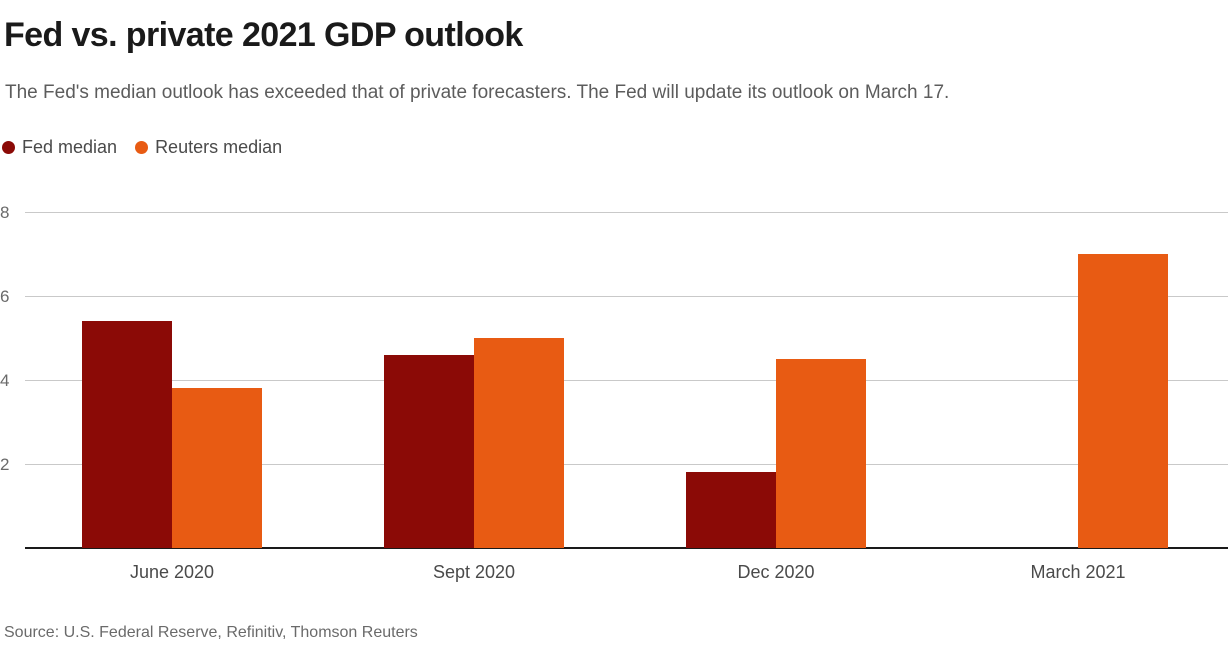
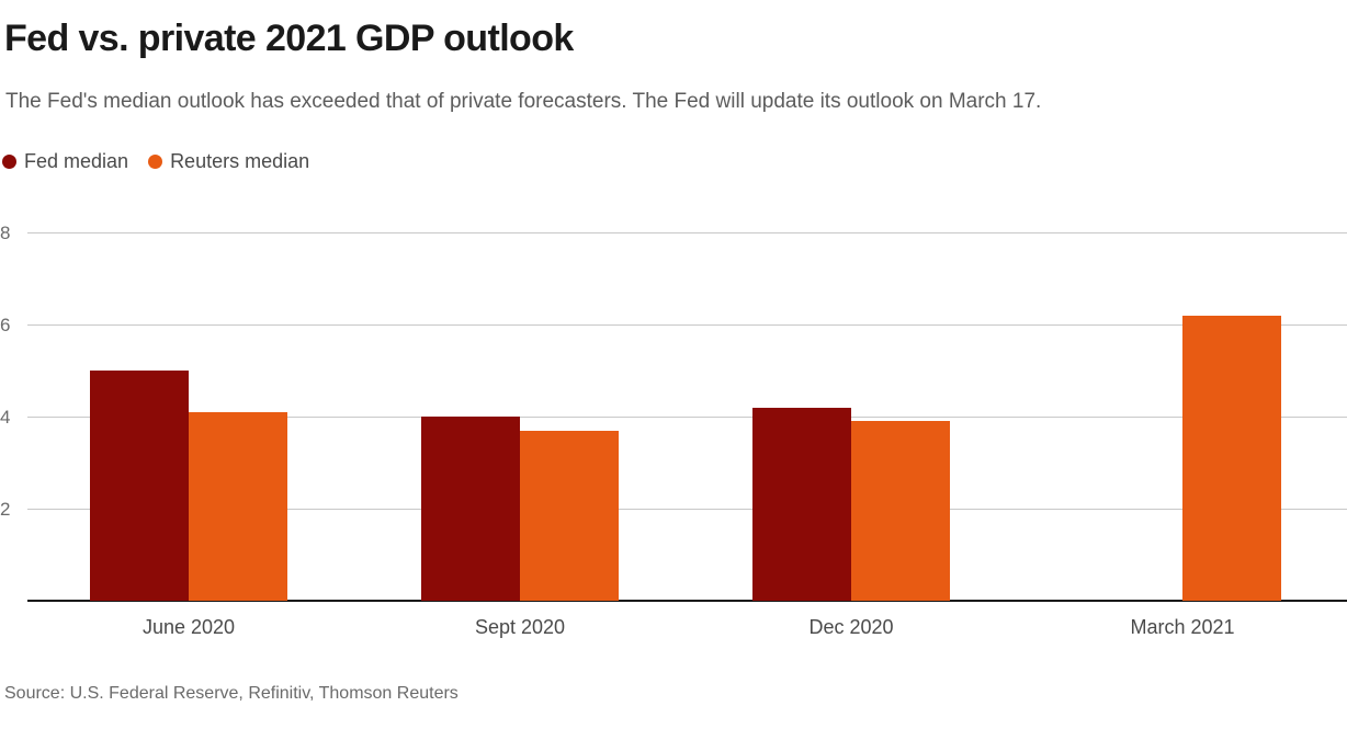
Fed median/June 2020: 5.4 -> 5.0
Reuters median/June 2020: 3.8 -> 4.1
Fed median/Sept 2020: 4.6 -> 4.0
Reuters median/Sept 2020: 5.0 -> 3.7
Fed median/Dec 2020: 1.8 -> 4.2
Reuters median/Dec 2020: 4.5 -> 3.9
Reuters median/March 2021: 7.0 -> 6.2
